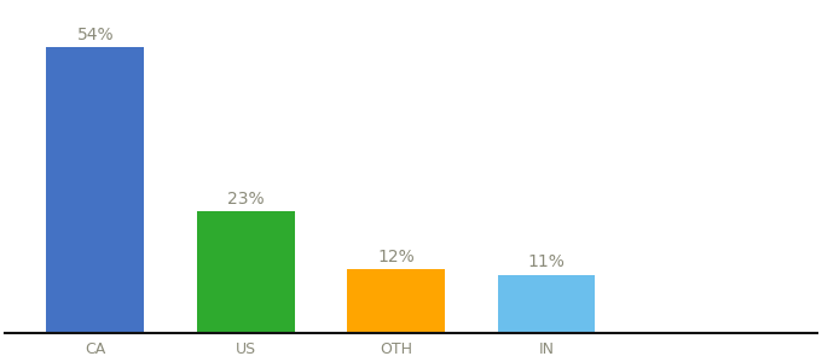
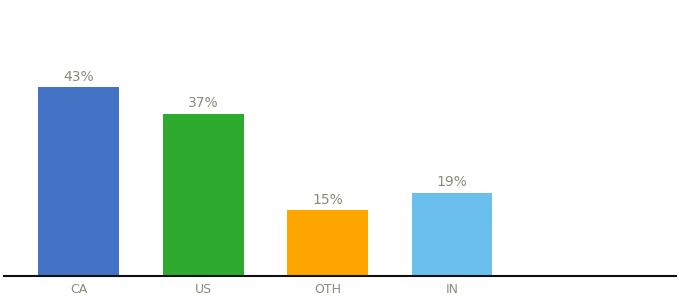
CA: 54% -> 43%
US: 23% -> 37%
OTH: 12% -> 15%
IN: 11% -> 19%
